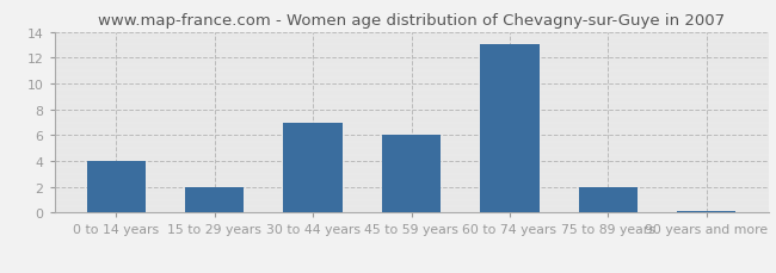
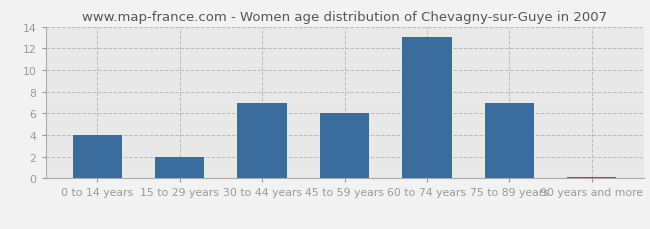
75 to 89 years: 2.0 -> 7.0
